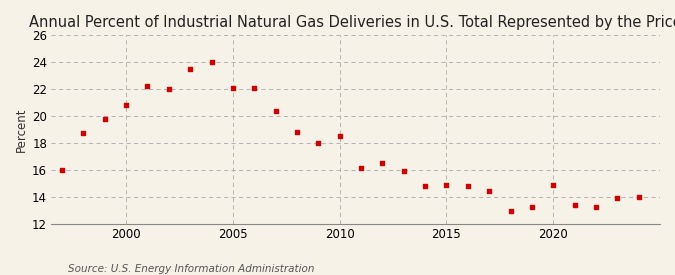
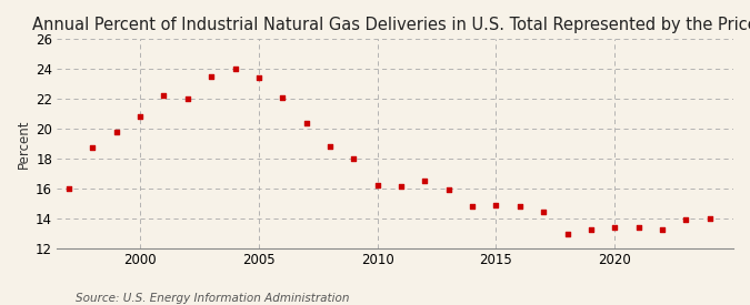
2005: 22.1 -> 23.4
2010: 18.5 -> 16.2
2020: 14.9 -> 13.4
